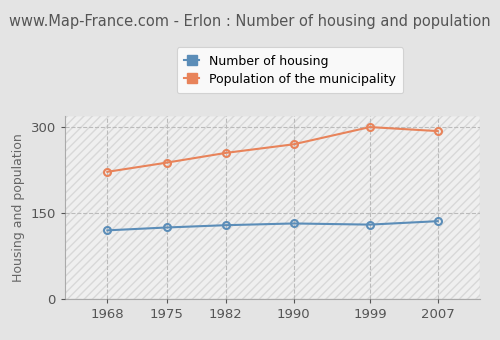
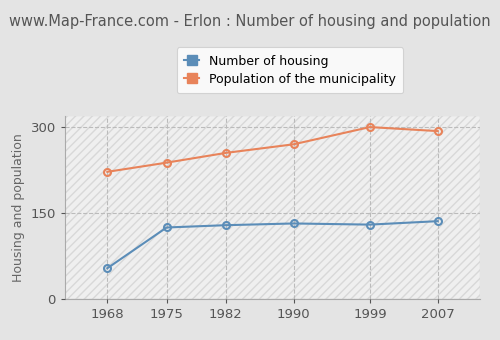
Number of housing/1968: 120 -> 54
